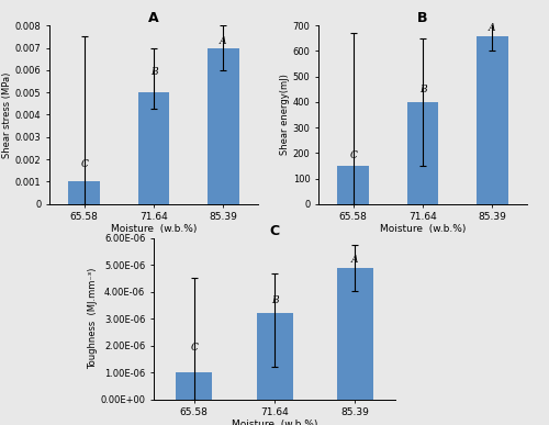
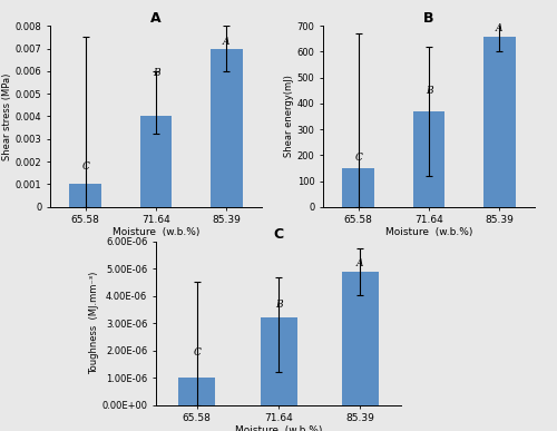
A/71.64: 0.005 -> 0.004
B/71.64: 400 -> 370
